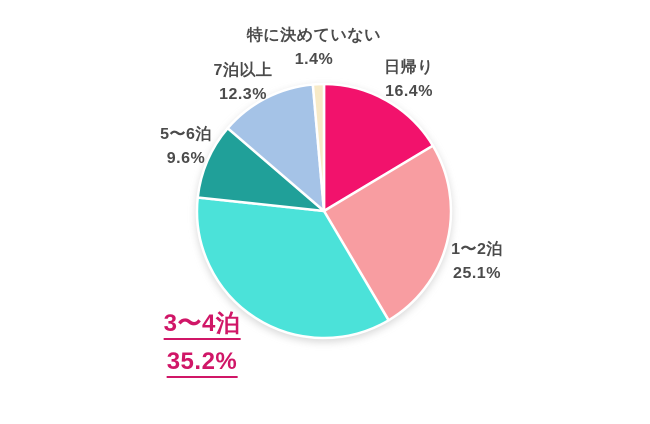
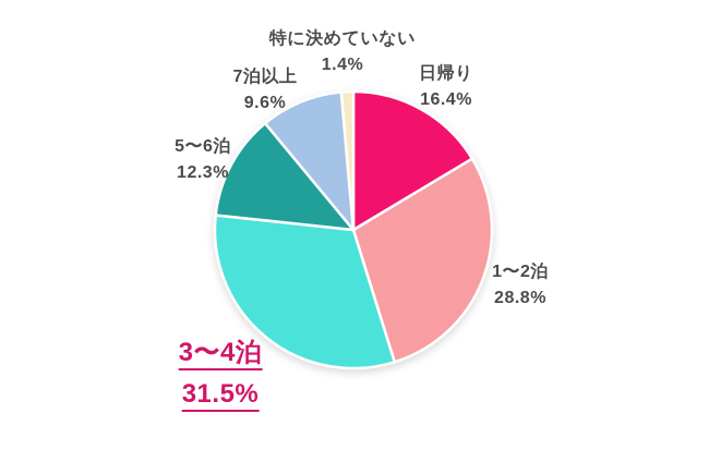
1〜2泊: 25.1% -> 28.8%
3〜4泊: 35.2% -> 31.5%
5〜6泊: 9.6% -> 12.3%
7泊以上: 12.3% -> 9.6%
